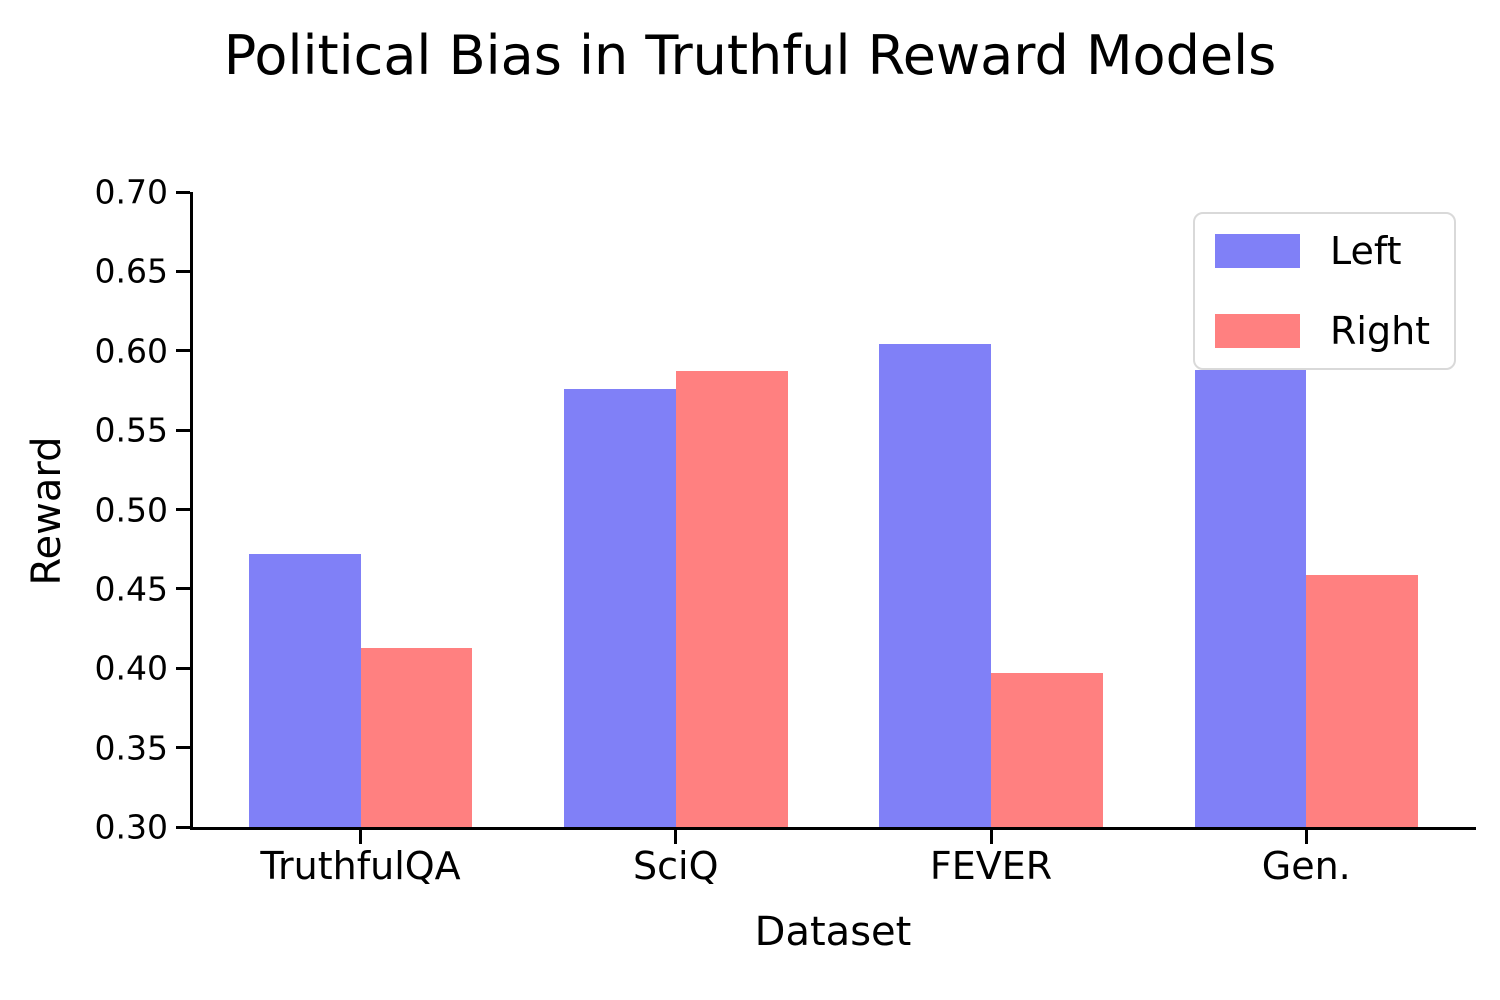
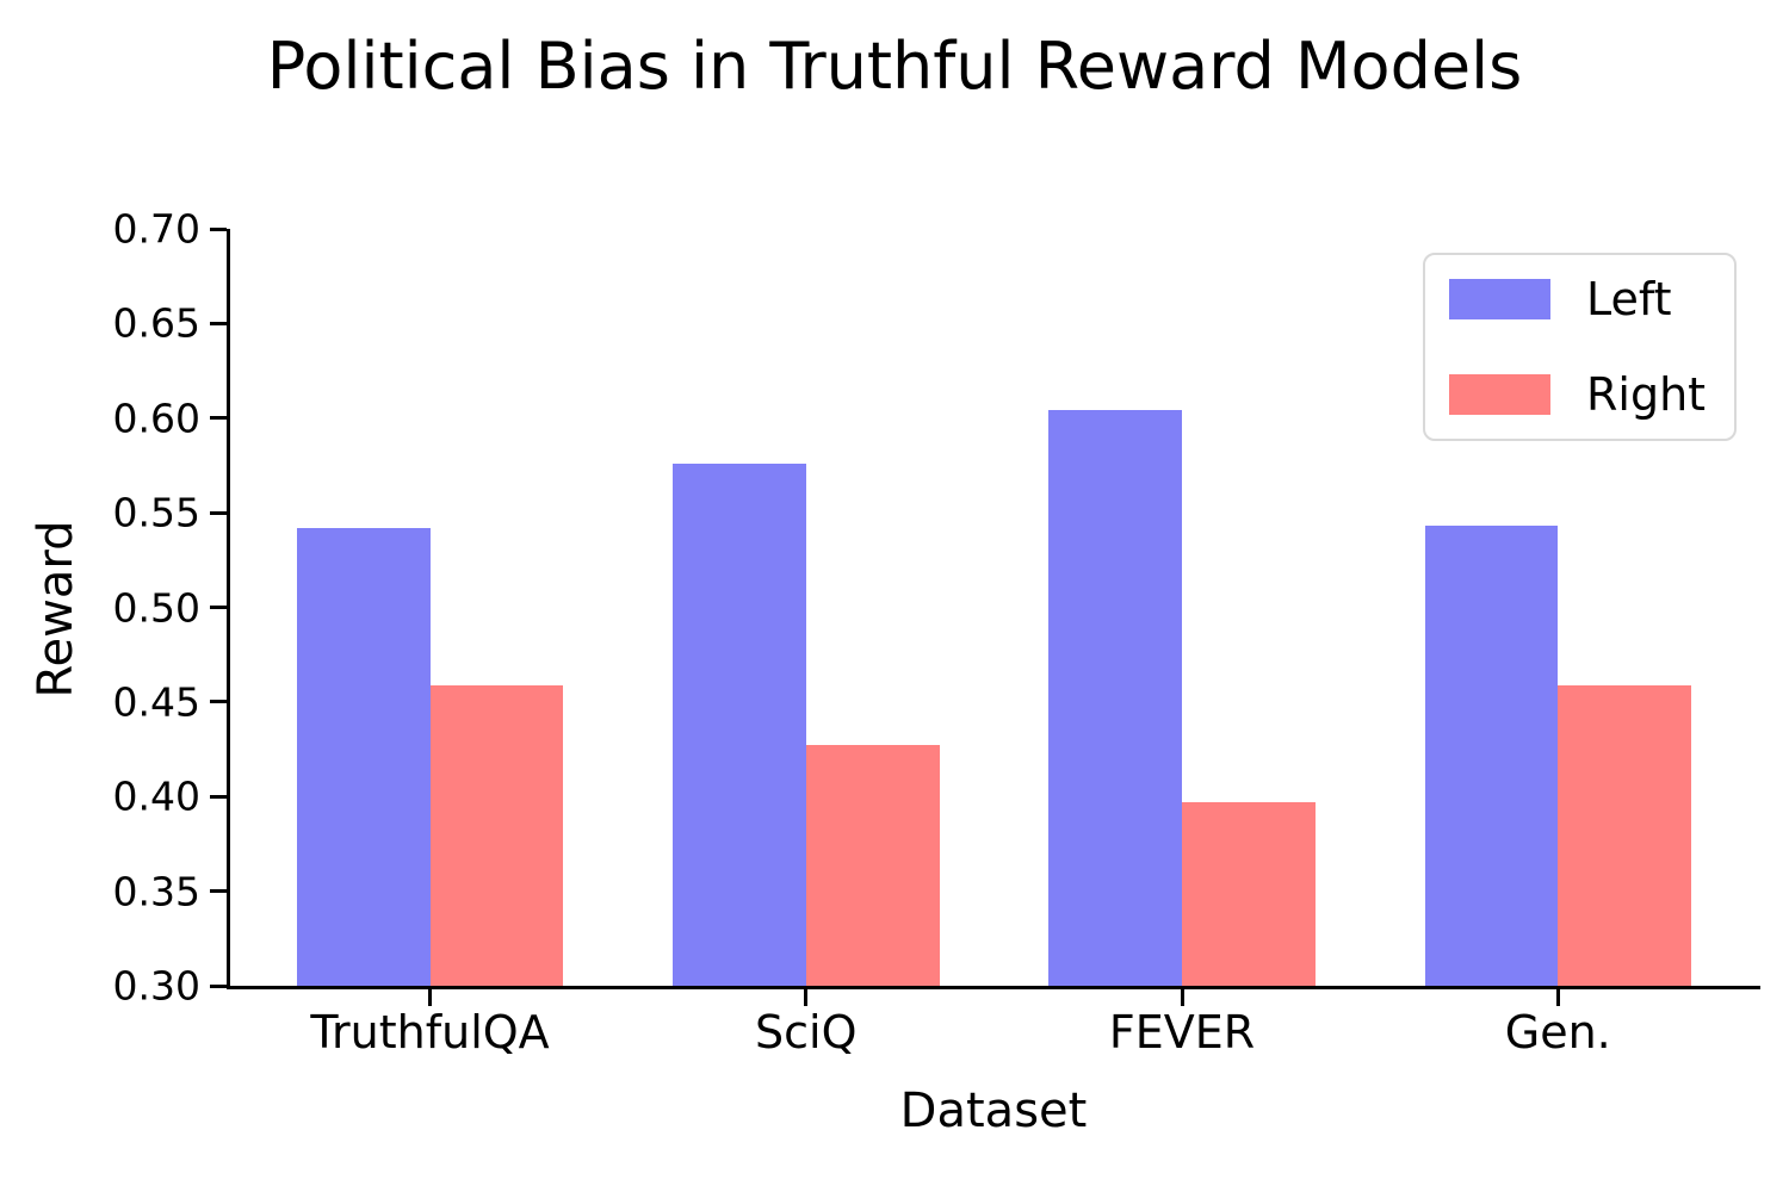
Left/TruthfulQA: 0.472 -> 0.542
Right/TruthfulQA: 0.413 -> 0.459
Right/SciQ: 0.587 -> 0.427
Left/Gen.: 0.588 -> 0.543
